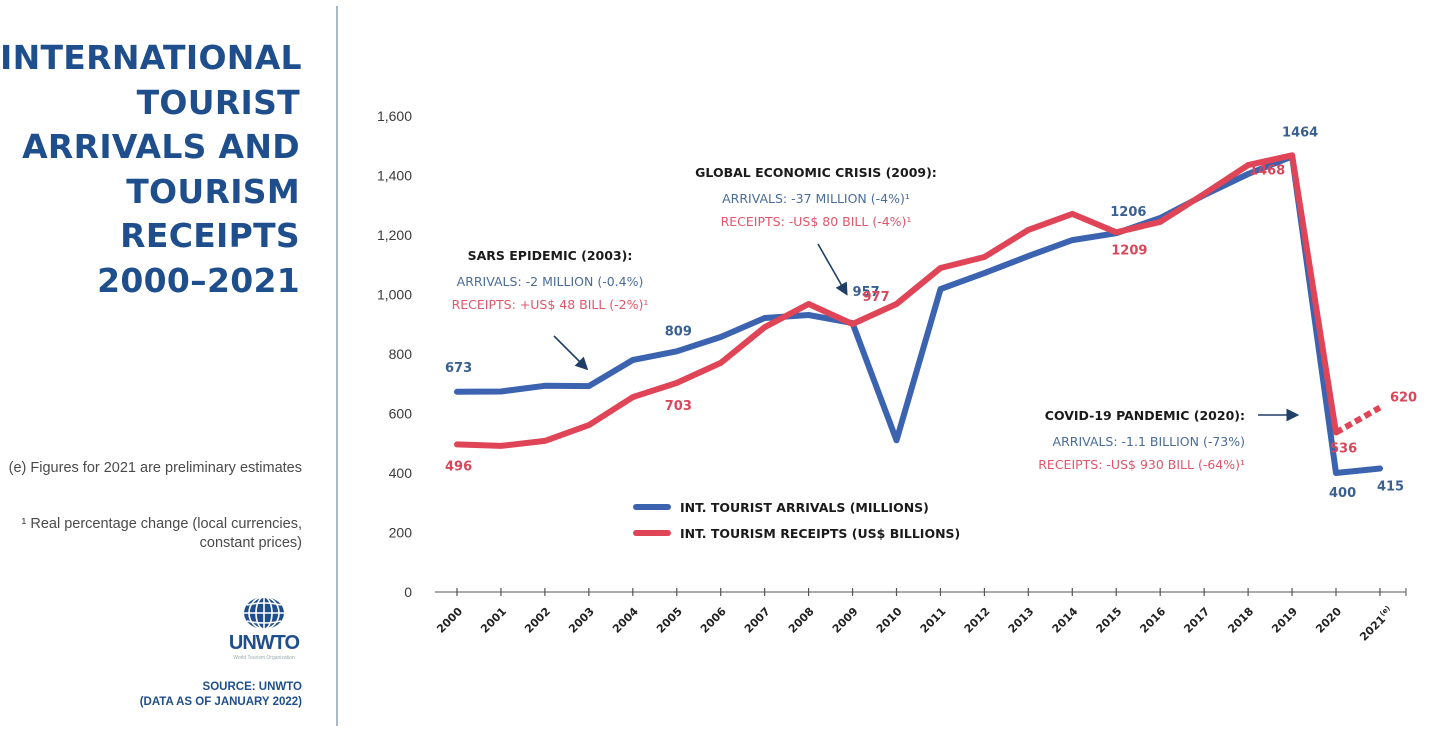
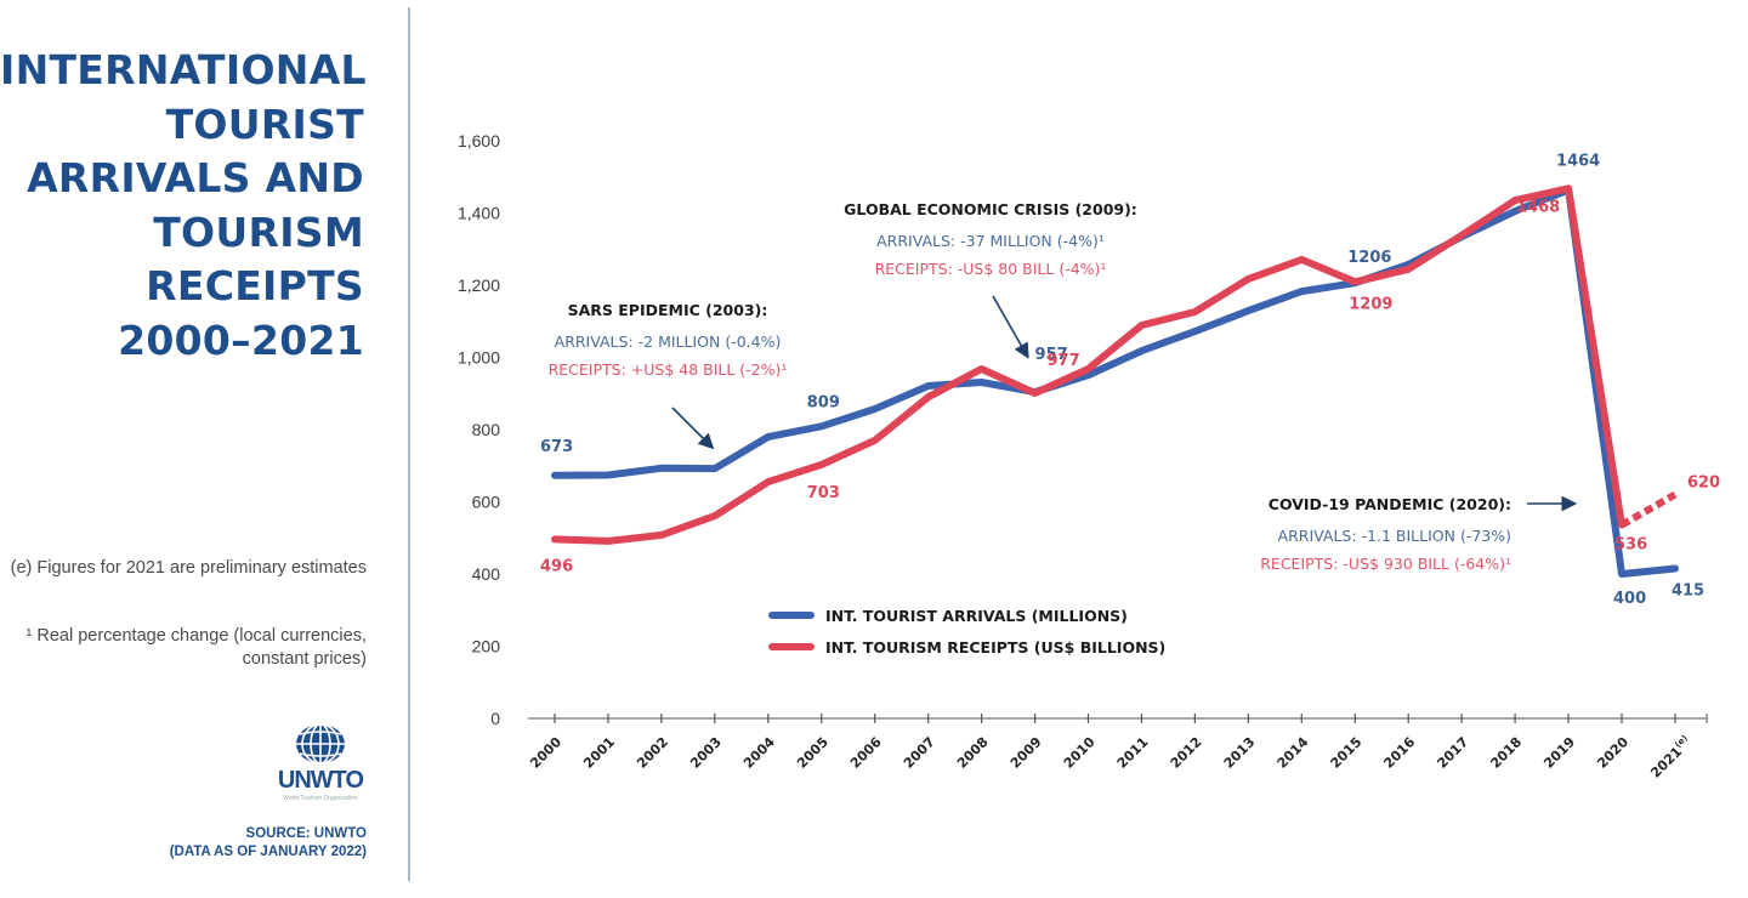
INT. TOURIST ARRIVALS (MILLIONS)/2010: 510 -> 950
